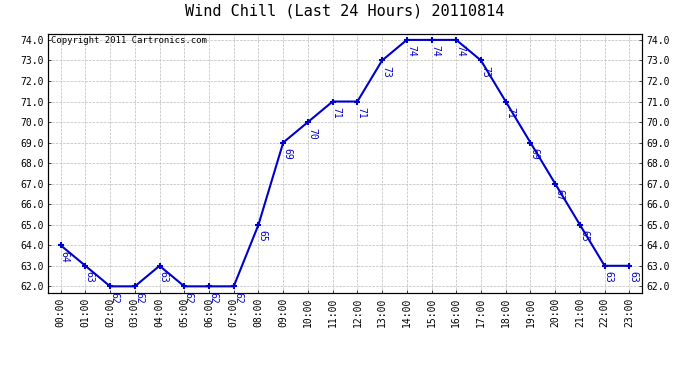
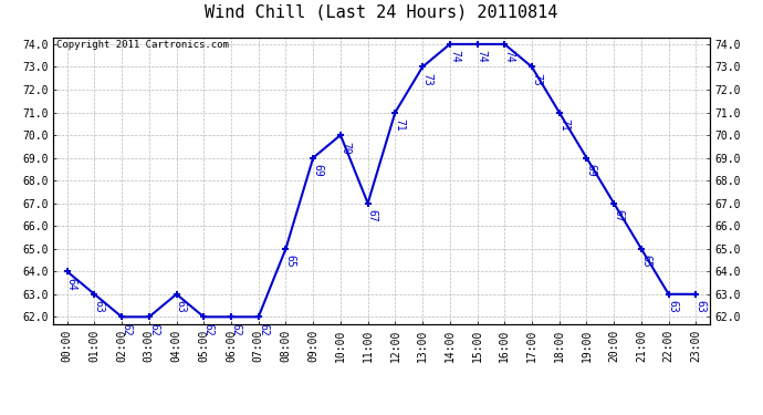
11:00: 71 -> 67
